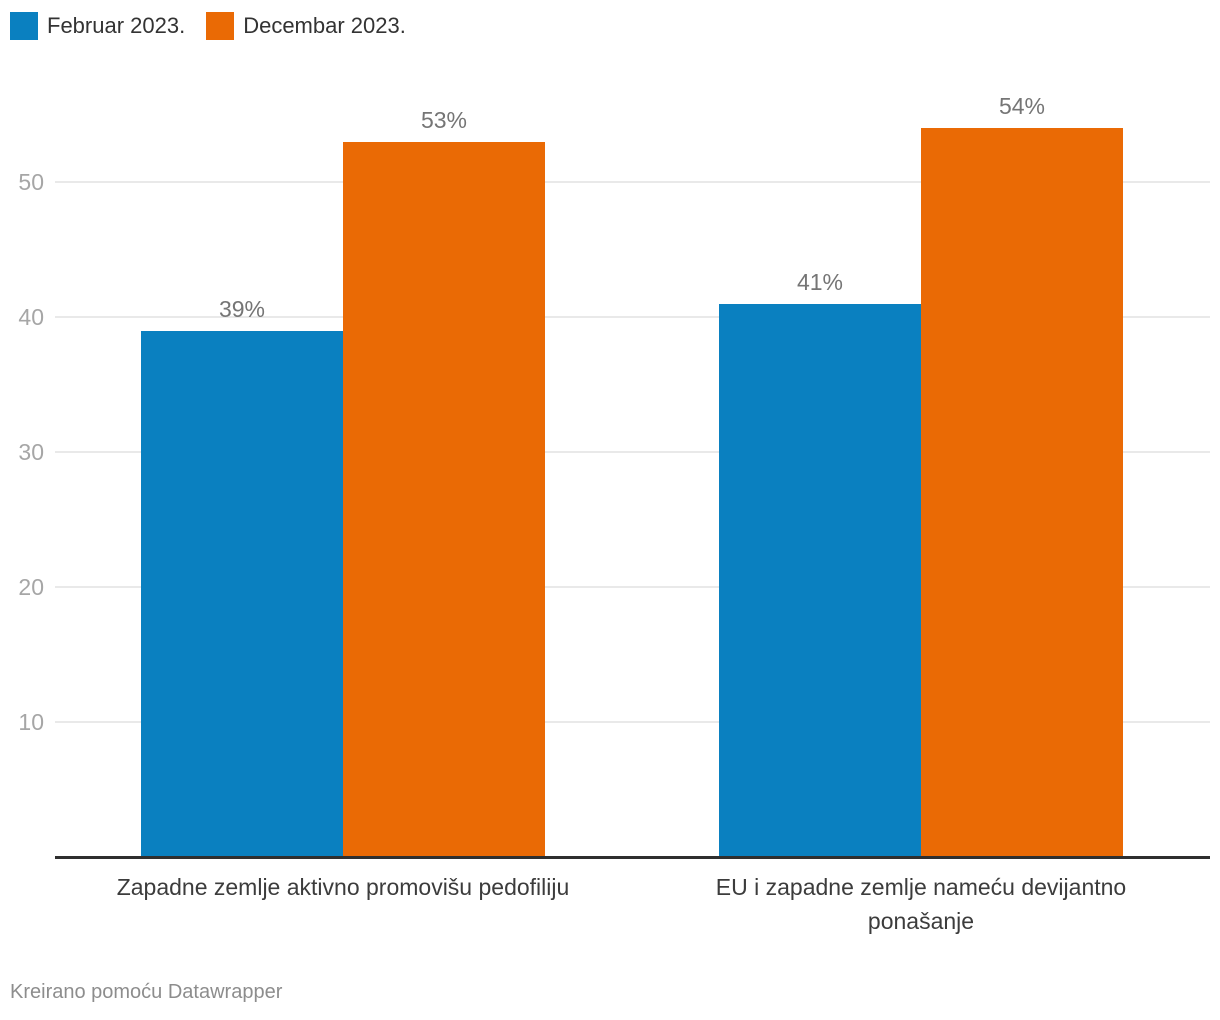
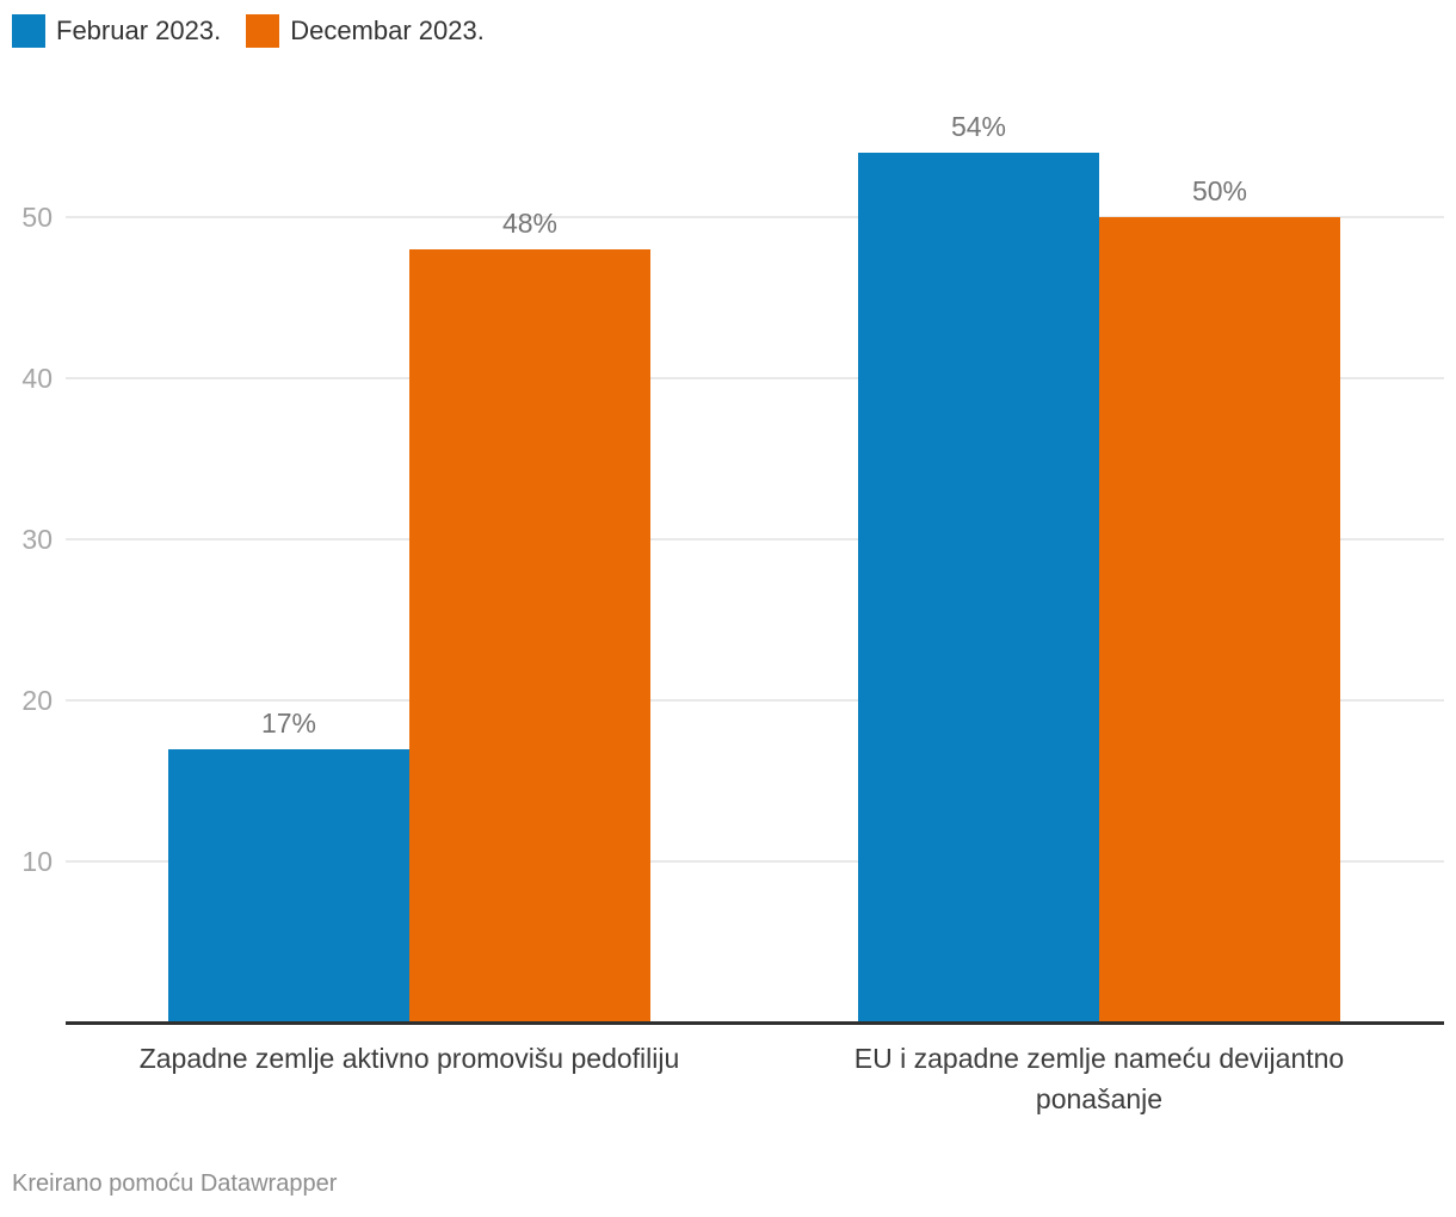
Februar 2023./Zapadne zemlje aktivno promovišu pedofiliju: 39% -> 17%
Decembar 2023./Zapadne zemlje aktivno promovišu pedofiliju: 53% -> 48%
Februar 2023./EU i zapadne zemlje nameću devijantno ponašanje: 41% -> 54%
Decembar 2023./EU i zapadne zemlje nameću devijantno ponašanje: 54% -> 50%
